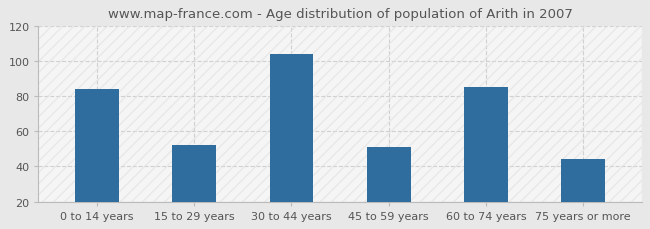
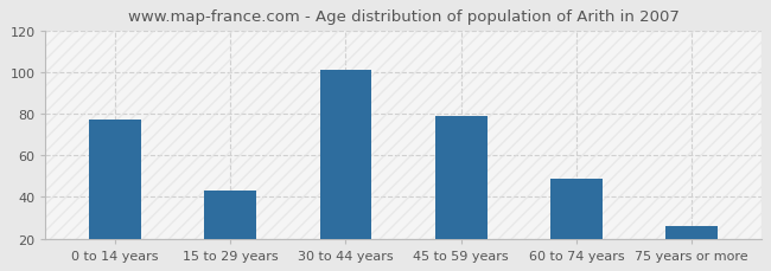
0 to 14 years: 84 -> 77
15 to 29 years: 52 -> 43
30 to 44 years: 104 -> 101
45 to 59 years: 51 -> 79
60 to 74 years: 85 -> 49
75 years or more: 44 -> 26
